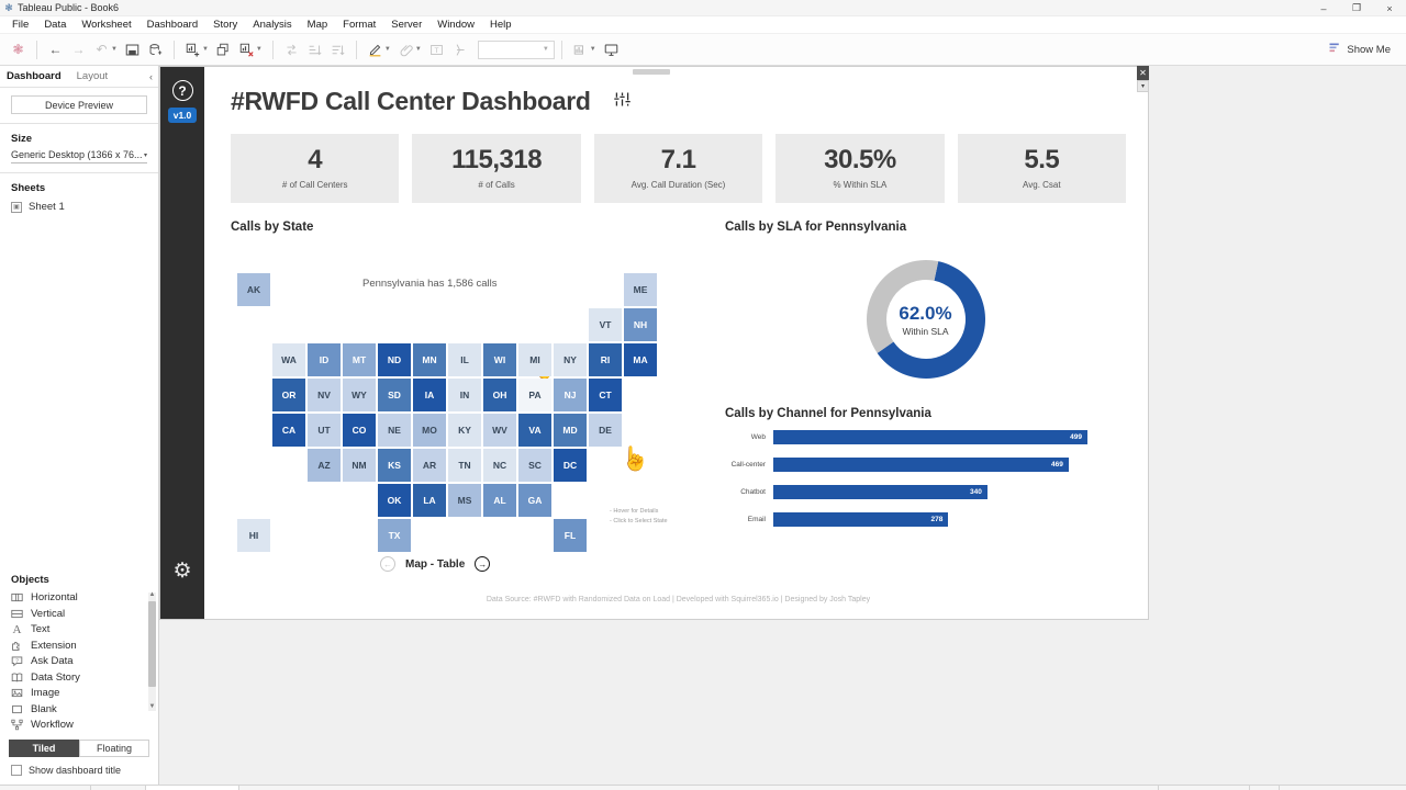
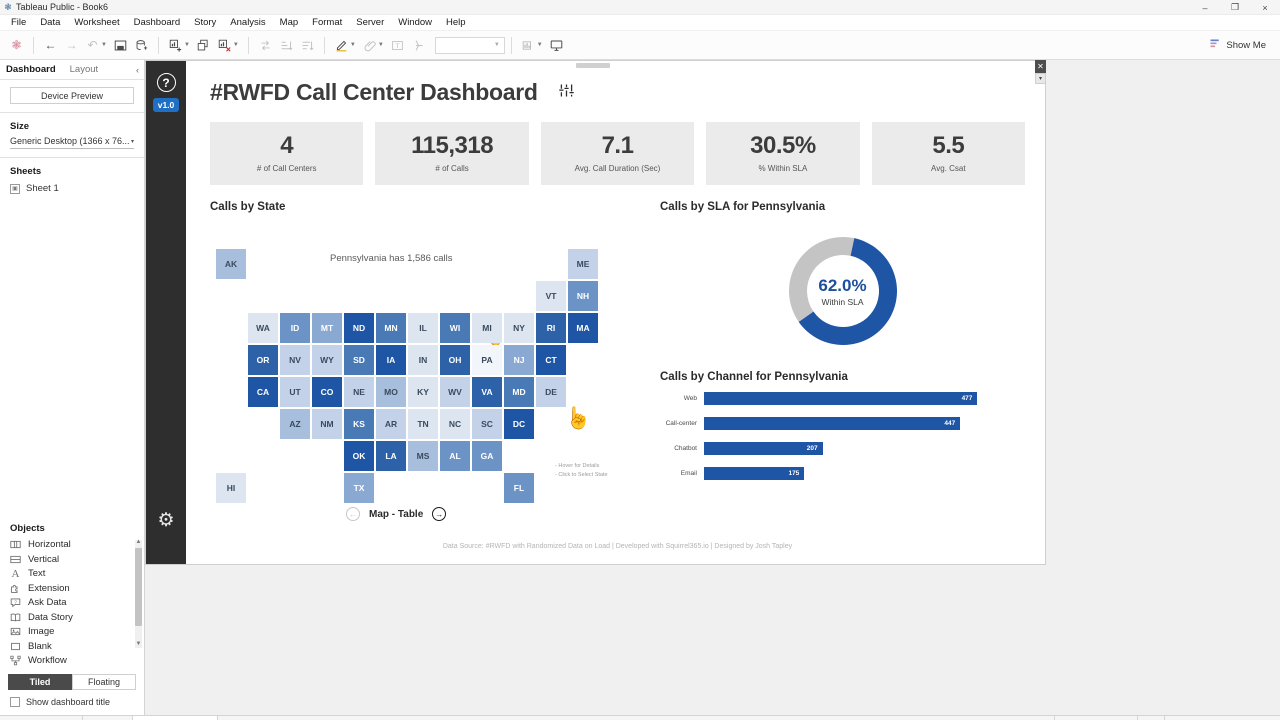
Calls by Channel for Pennsylvania/Web: 499 -> 477
Calls by Channel for Pennsylvania/Call-center: 469 -> 447
Calls by Channel for Pennsylvania/Chatbot: 340 -> 207
Calls by Channel for Pennsylvania/Email: 278 -> 175
